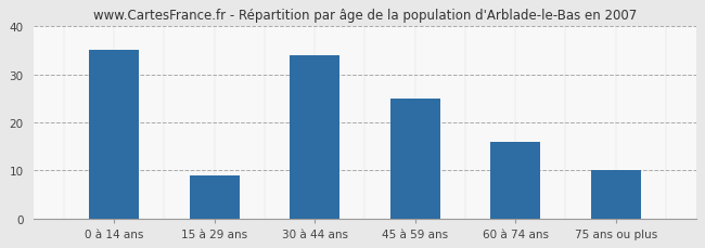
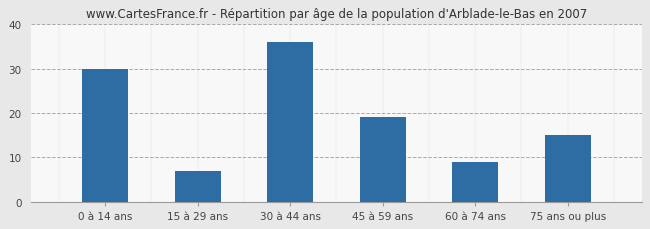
0 à 14 ans: 35 -> 30
15 à 29 ans: 9 -> 7
30 à 44 ans: 34 -> 36
45 à 59 ans: 25 -> 19
60 à 74 ans: 16 -> 9
75 ans ou plus: 10 -> 15
